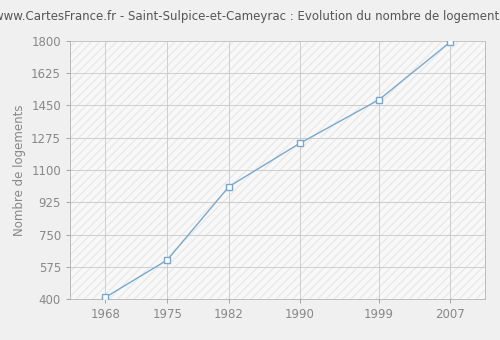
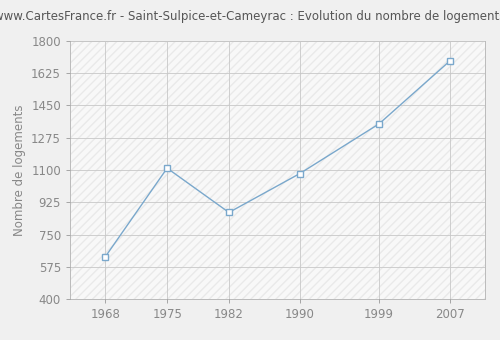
1968: 410 -> 630
1975: 610 -> 1110
1982: 1010 -> 870
1990: 1240 -> 1080
1999: 1480 -> 1350
2007: 1790 -> 1690
